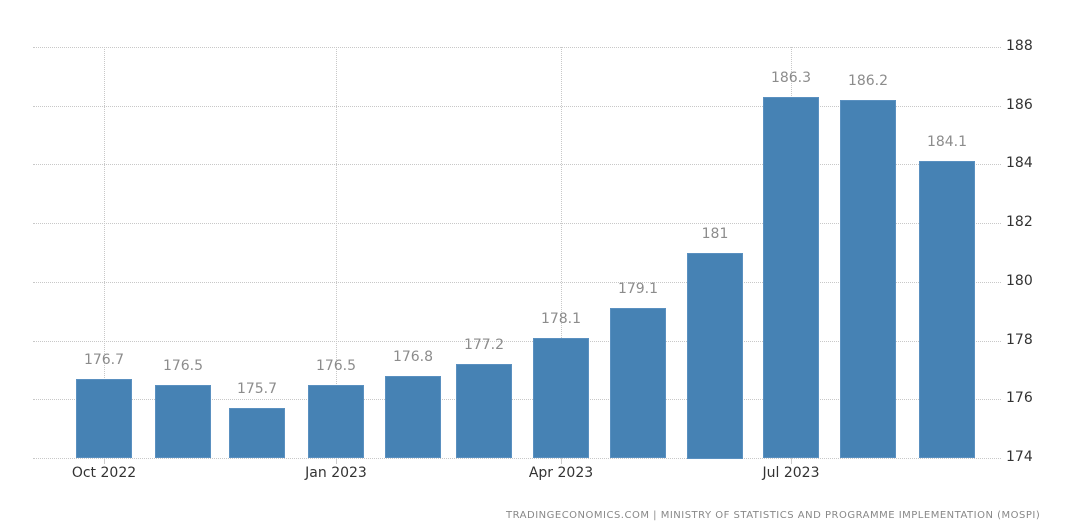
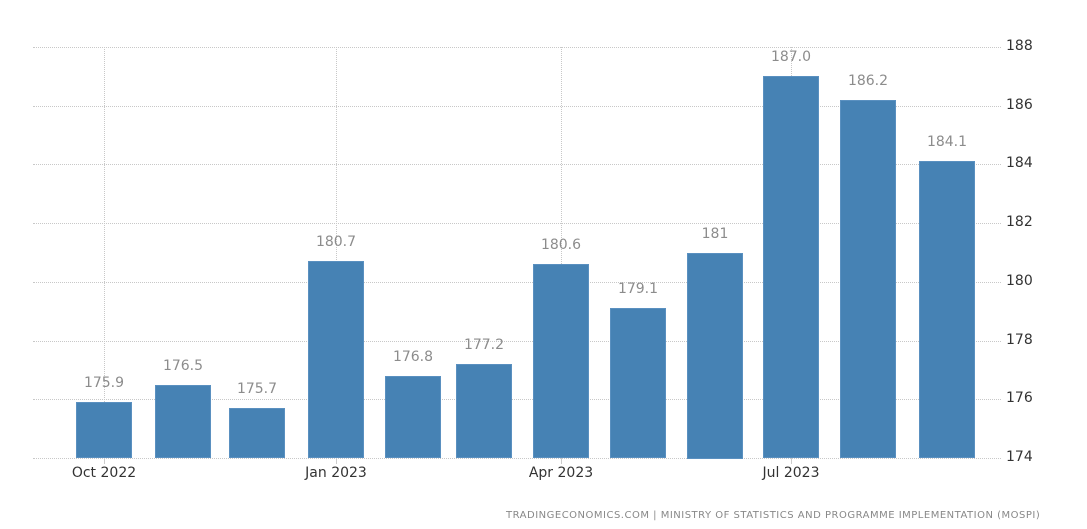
Oct 2022: 176.7 -> 175.9
Jan 2023: 176.5 -> 180.7
Apr 2023: 178.1 -> 180.6
Jul 2023: 186.3 -> 187.0
